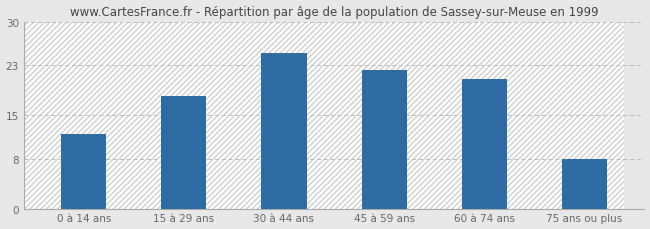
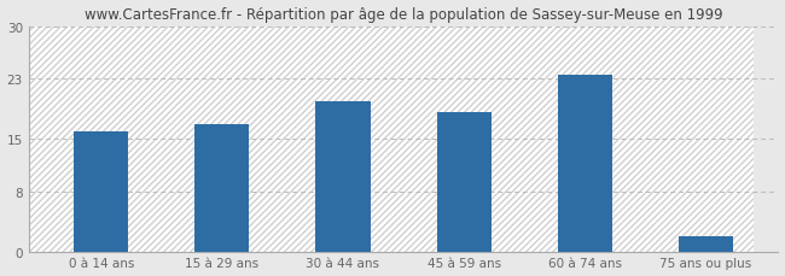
0 à 14 ans: 12.0 -> 16.0
15 à 29 ans: 18.0 -> 17.0
30 à 44 ans: 25.0 -> 20.0
45 à 59 ans: 22.2 -> 18.5
60 à 74 ans: 20.8 -> 23.5
75 ans ou plus: 8.0 -> 2.0
